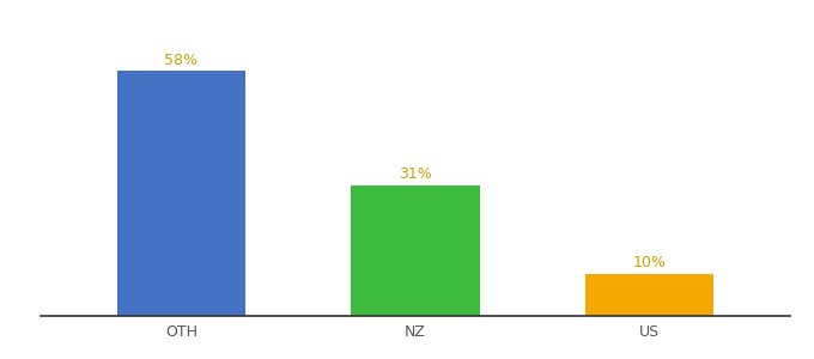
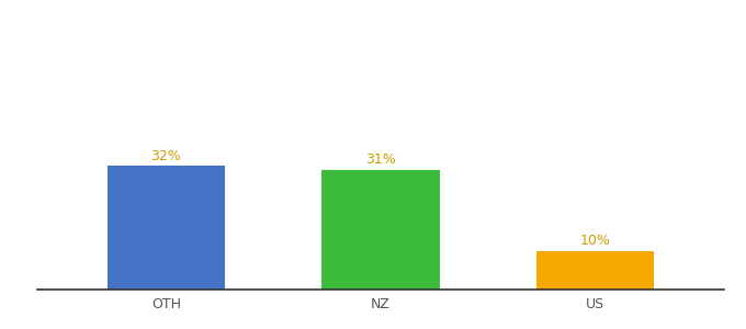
OTH: 58% -> 32%
